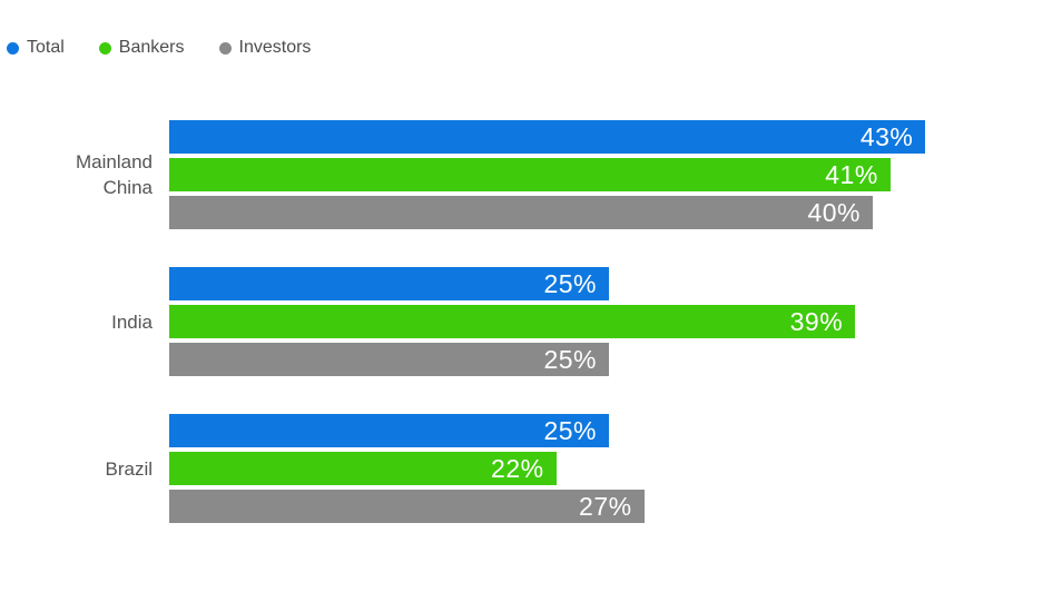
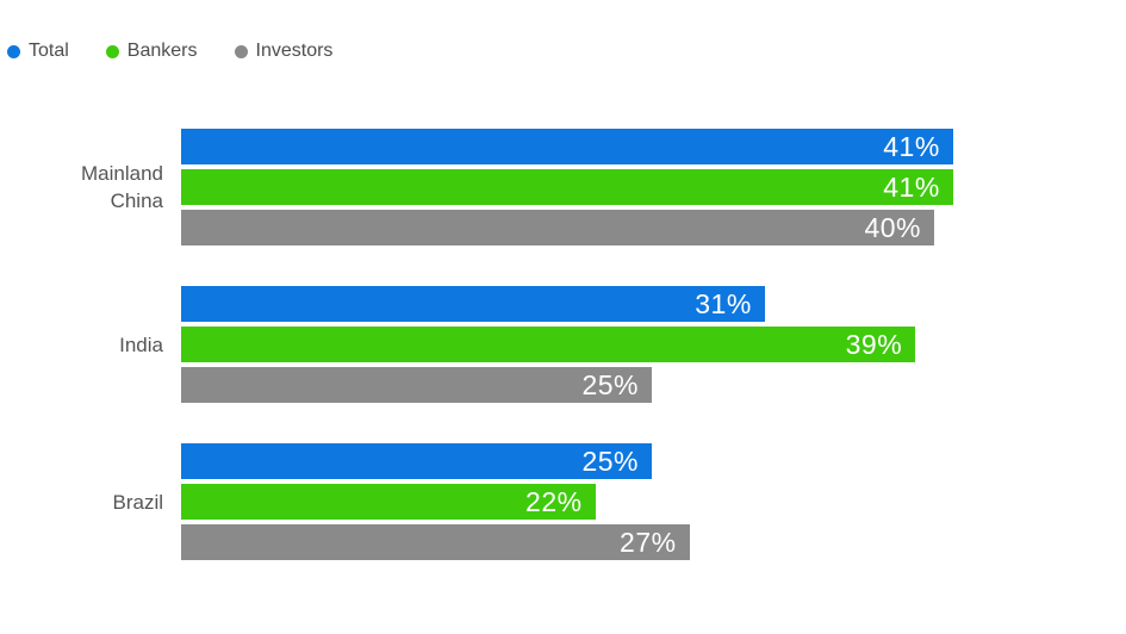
Total/Mainland China: 43% -> 41%
Total/India: 25% -> 31%
